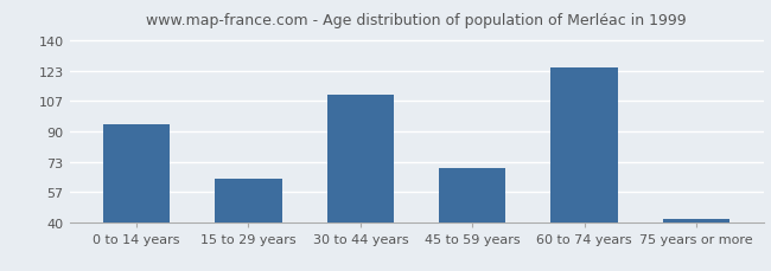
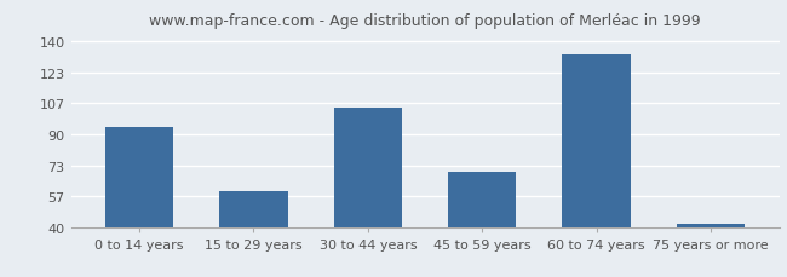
15 to 29 years: 64 -> 59
30 to 44 years: 110 -> 104
60 to 74 years: 125 -> 133
